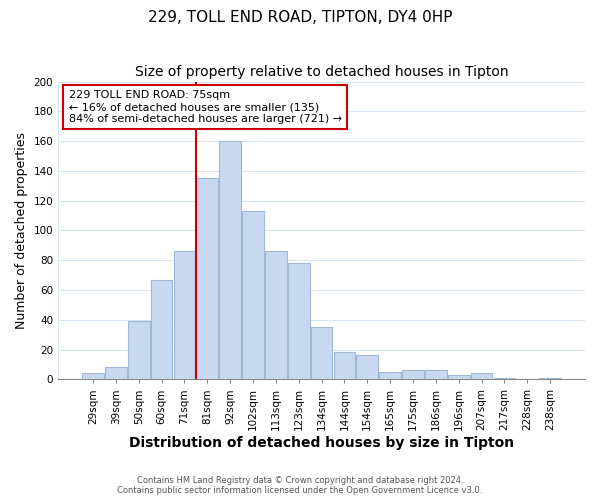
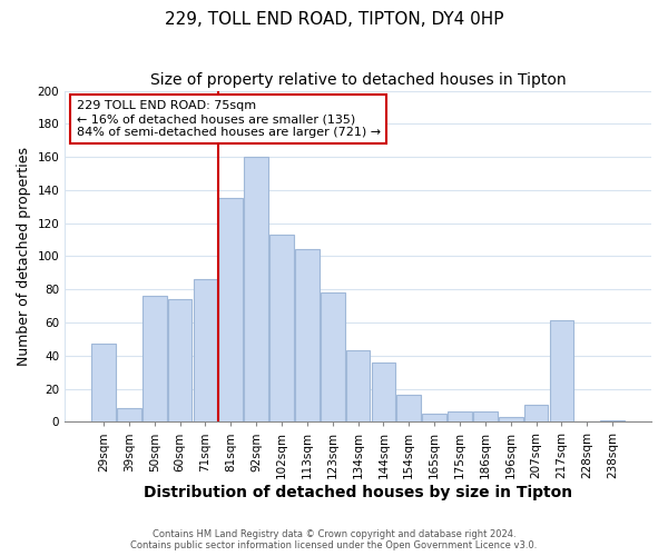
29sqm: 4 -> 47
50sqm: 39 -> 76
60sqm: 67 -> 74
113sqm: 86 -> 104
134sqm: 35 -> 43
144sqm: 18 -> 36
207sqm: 4 -> 10
217sqm: 1 -> 61
